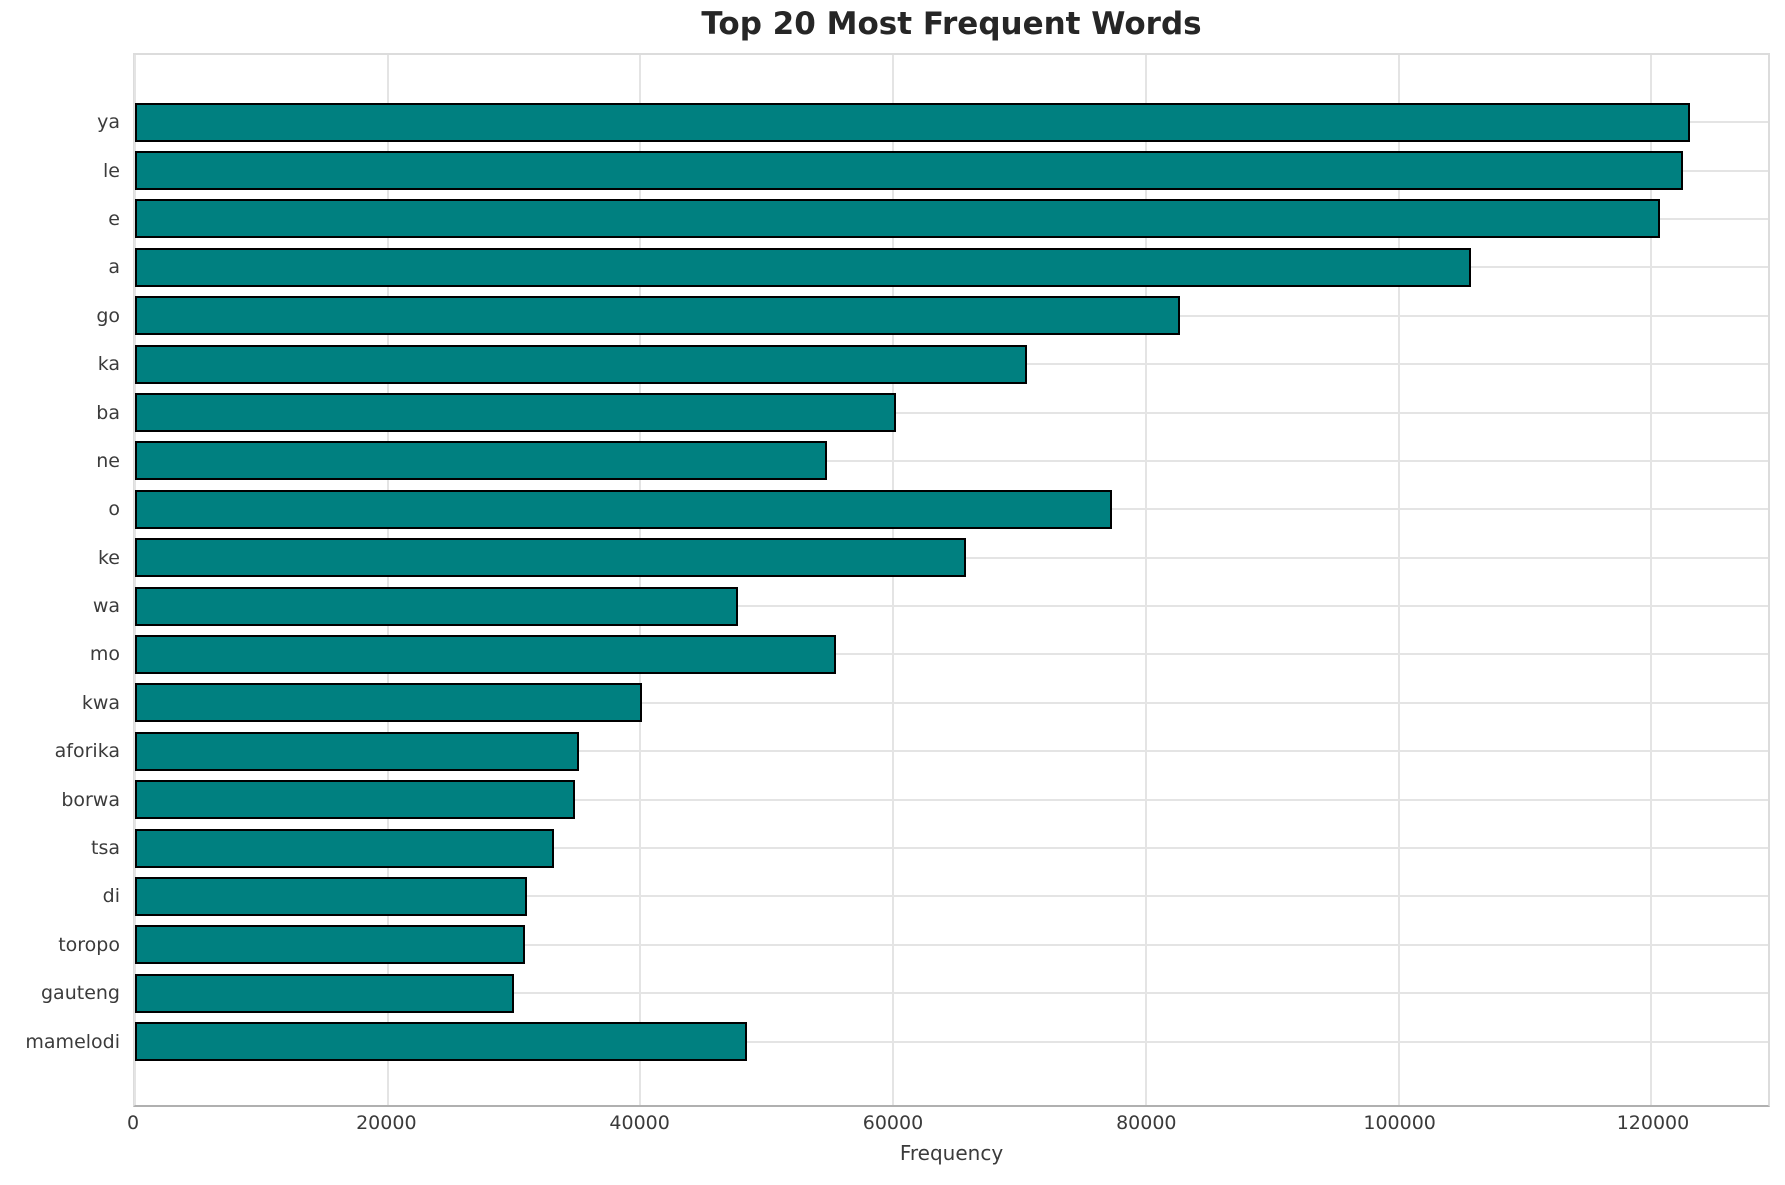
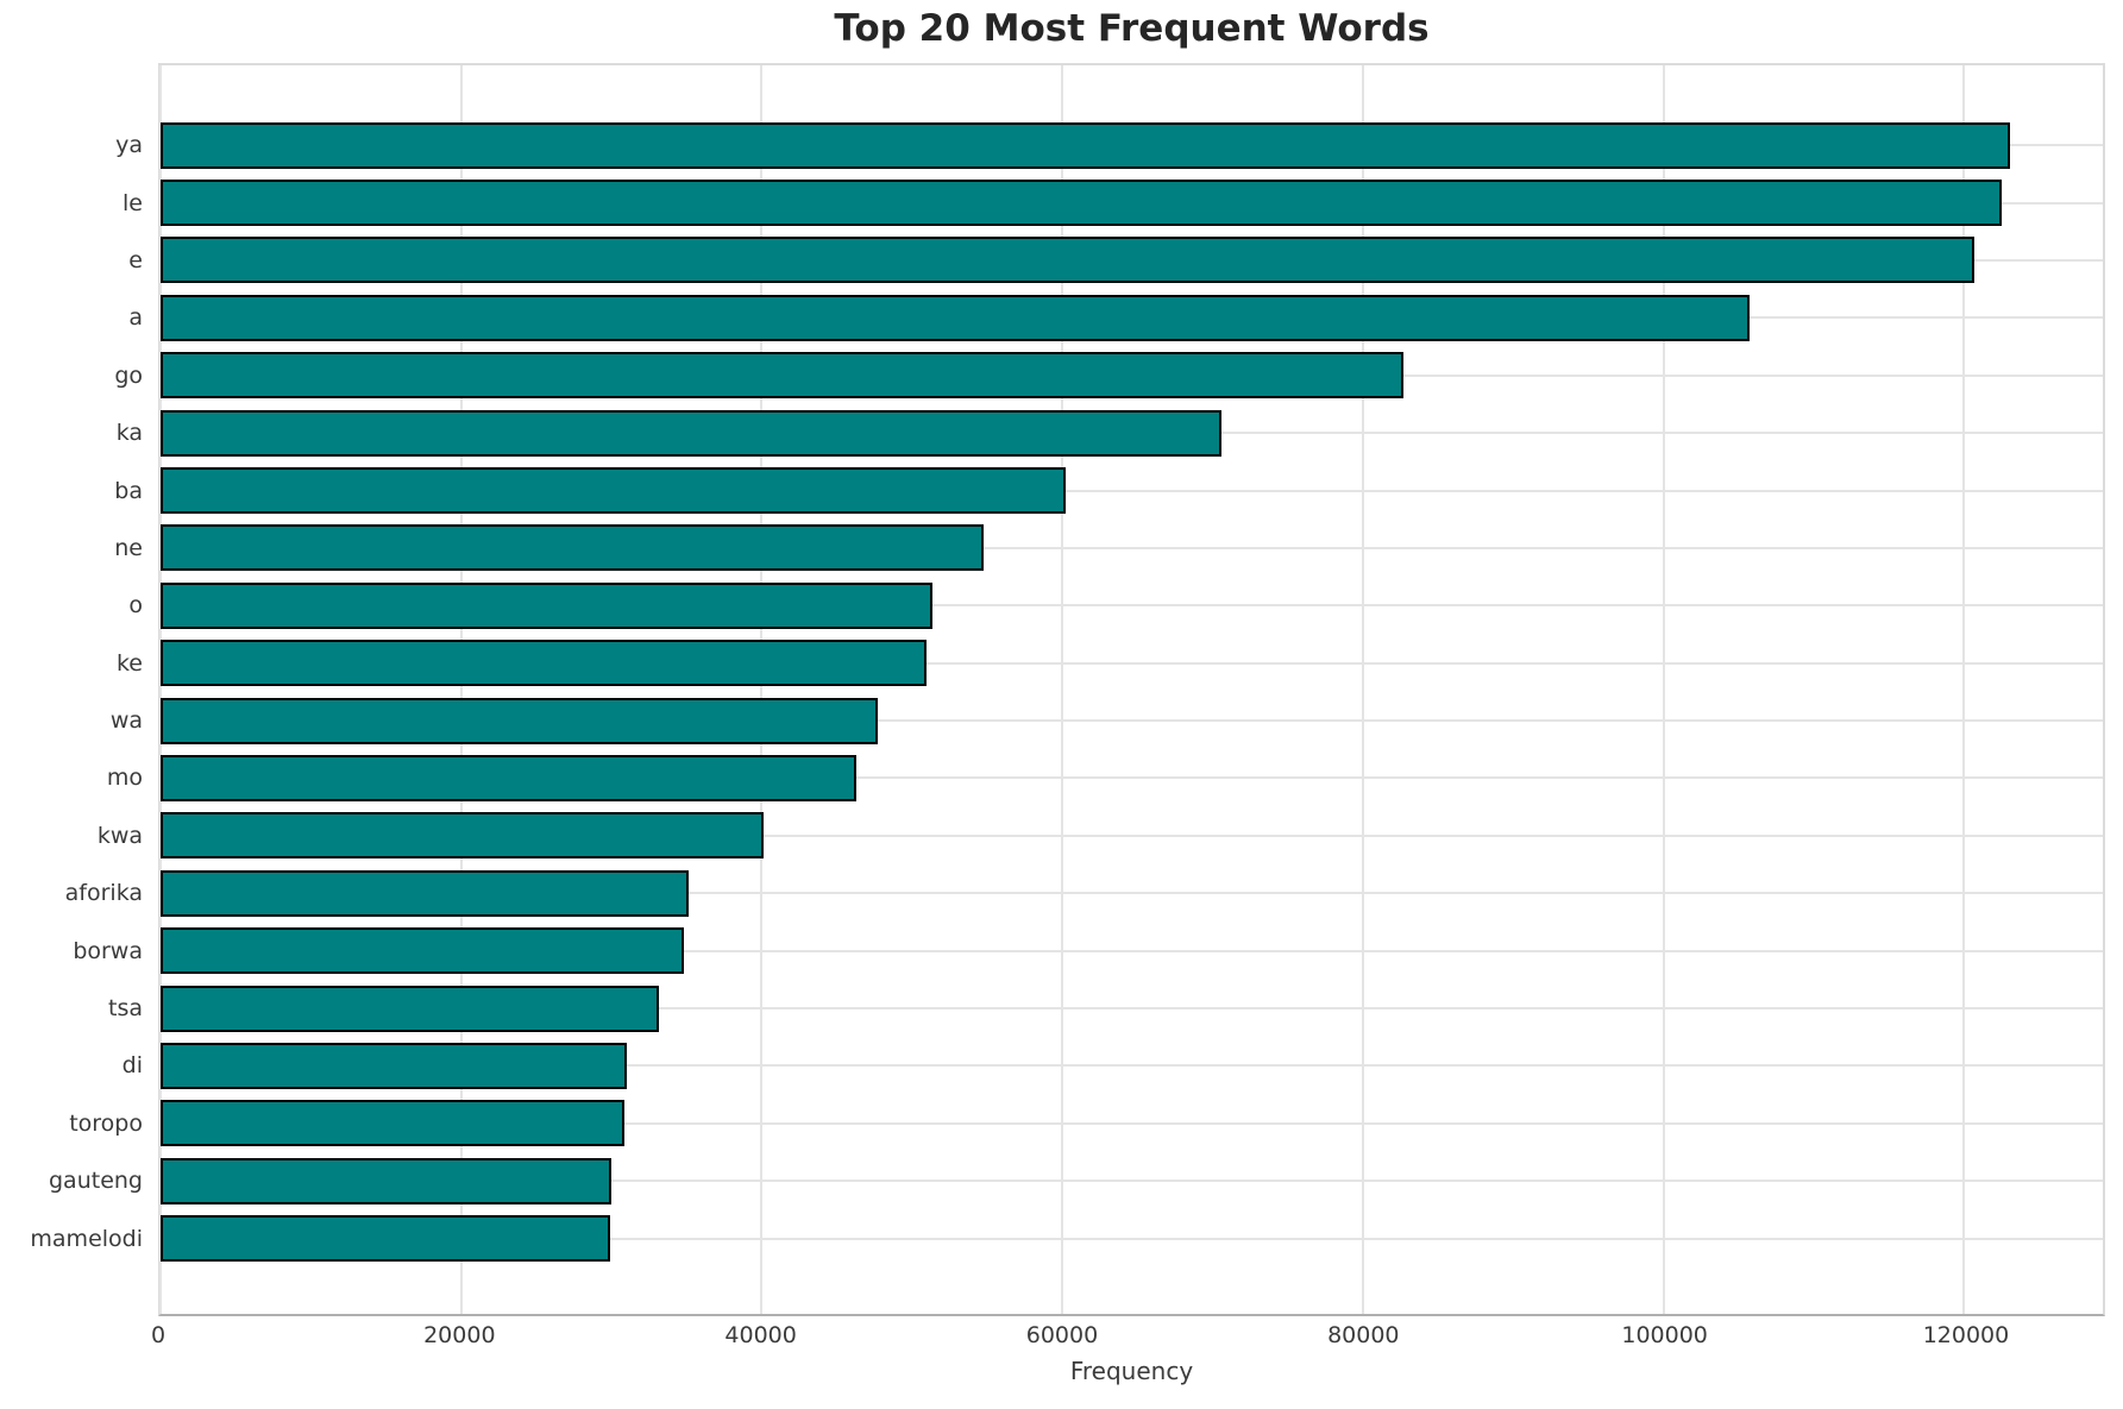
o: 77300 -> 51400
ke: 65800 -> 51000
mo: 55500 -> 46300
mamelodi: 48400 -> 29900
